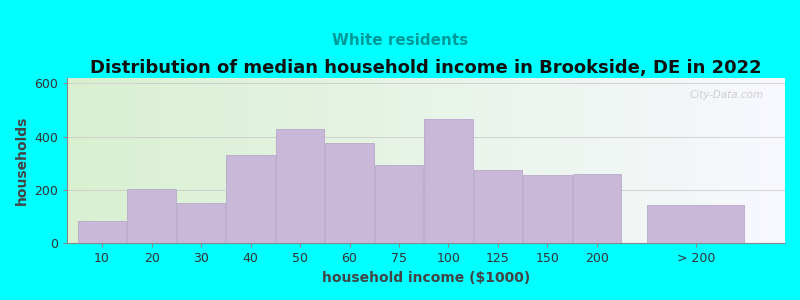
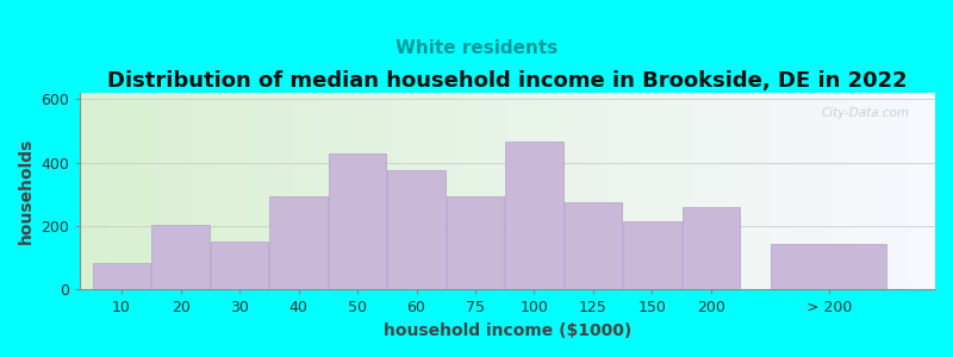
40: 330 -> 295
150: 255 -> 215
